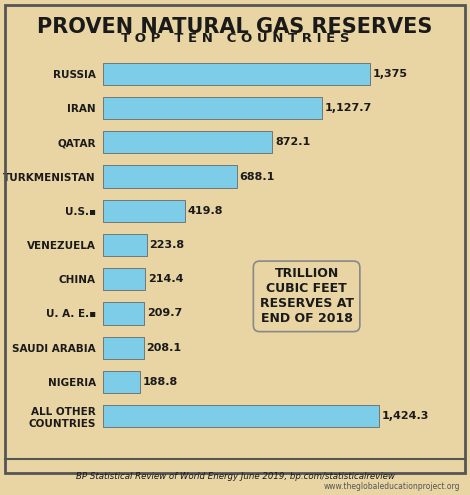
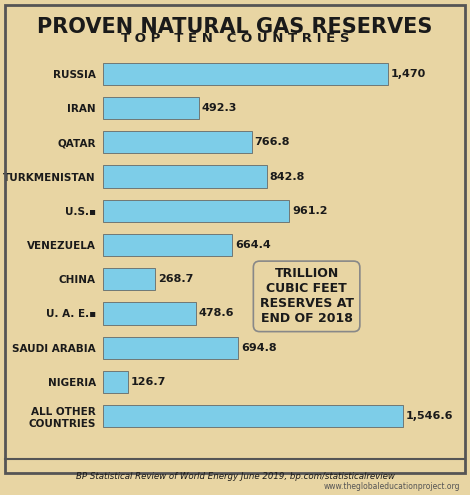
RUSSIA: 1,375 -> 1,470
IRAN: 1,127.7 -> 492.3
QATAR: 872.1 -> 766.8
TURKMENISTAN: 688.1 -> 842.8
U.S.▪: 419.8 -> 961.2
VENEZUELA: 223.8 -> 664.4
CHINA: 214.4 -> 268.7
U. A. E.▪: 209.7 -> 478.6
SAUDI ARABIA: 208.1 -> 694.8
NIGERIA: 188.8 -> 126.7
ALL OTHER COUNTRIES: 1,424.3 -> 1,546.6
